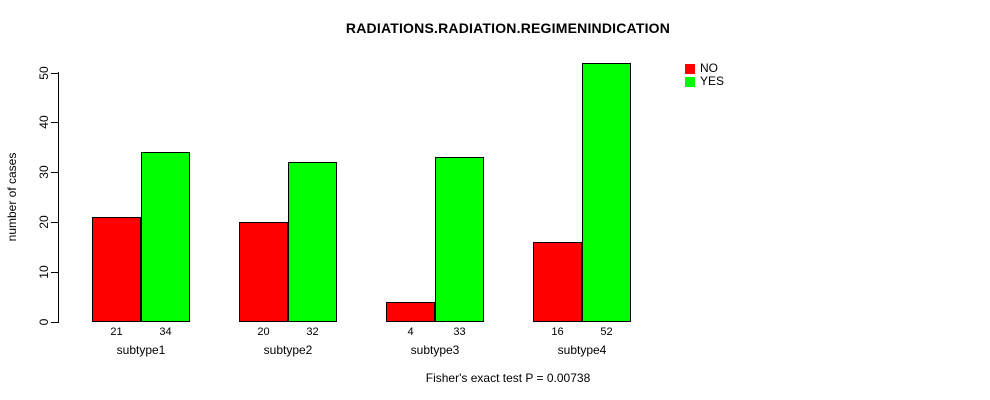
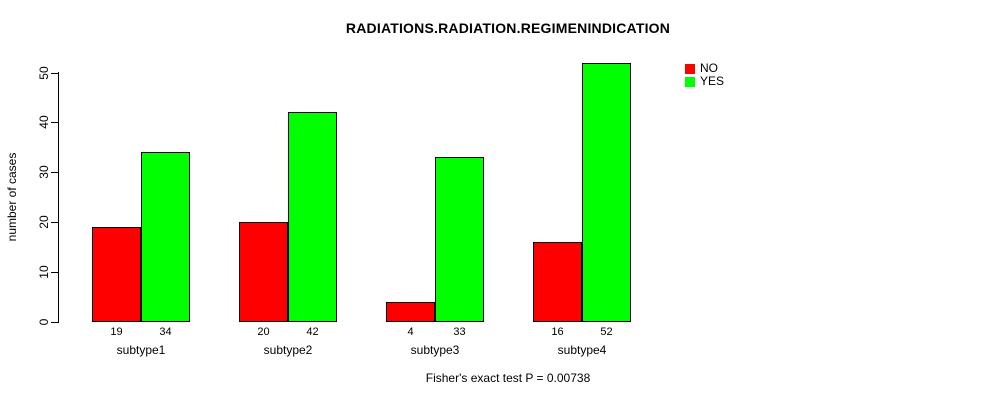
NO/subtype1: 21 -> 19
YES/subtype2: 32 -> 42
